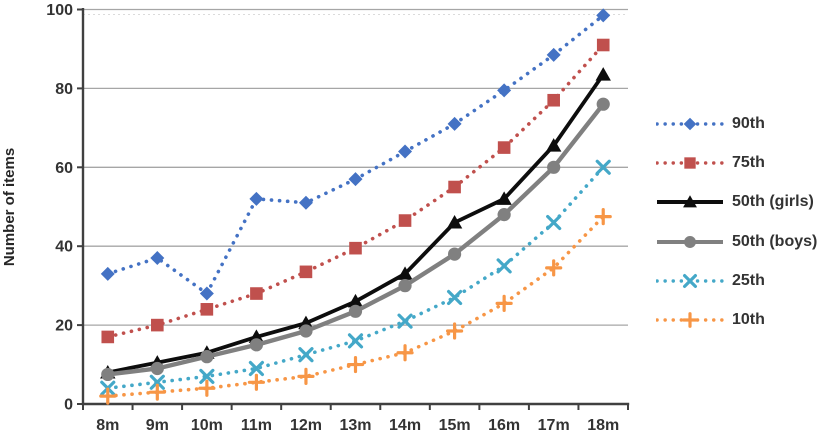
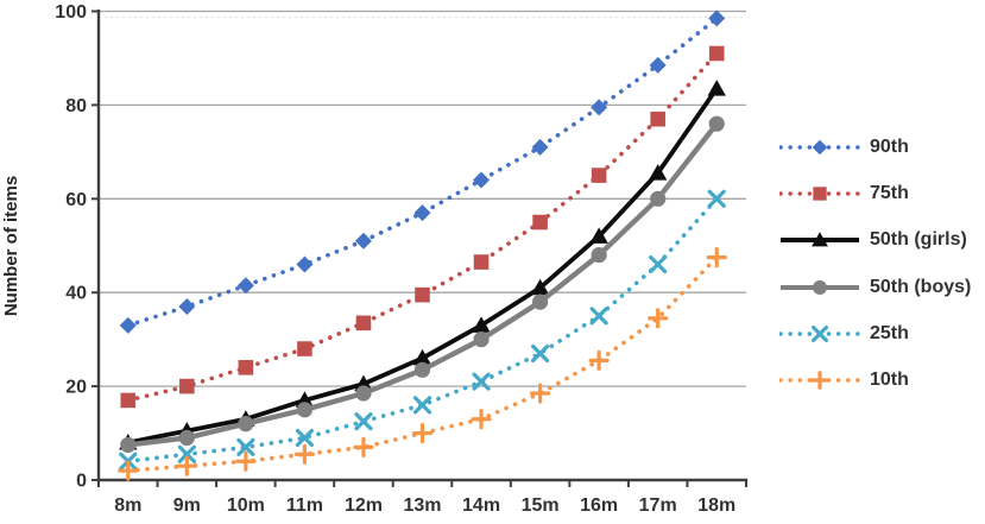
90th/10m: 28 -> 42
90th/11m: 52 -> 46
50th (girls)/15m: 46 -> 41
